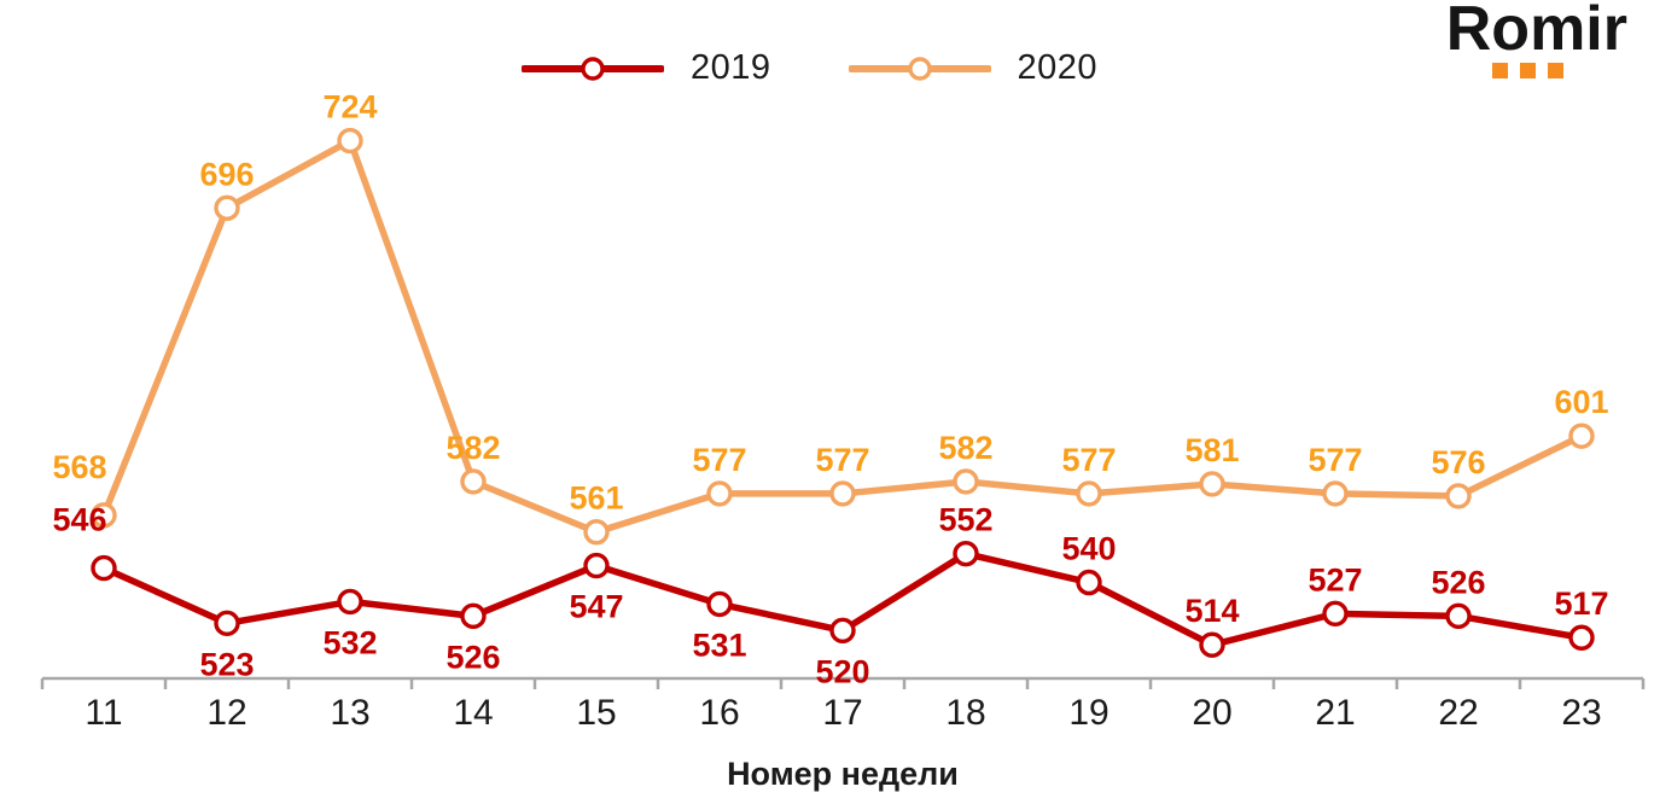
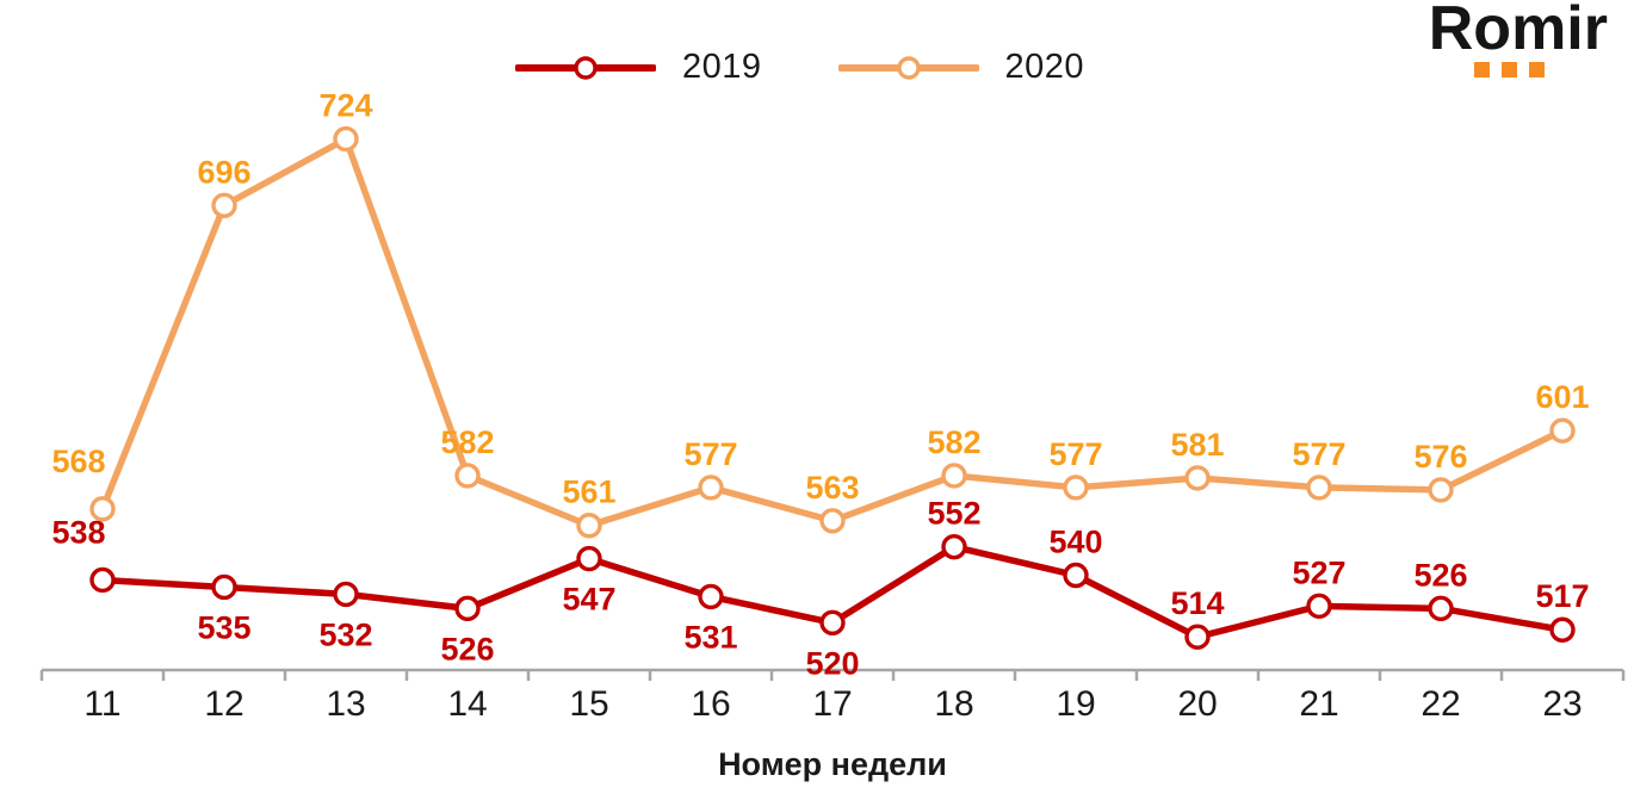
2019/11: 546 -> 538
2019/12: 523 -> 535
2020/17: 577 -> 563
